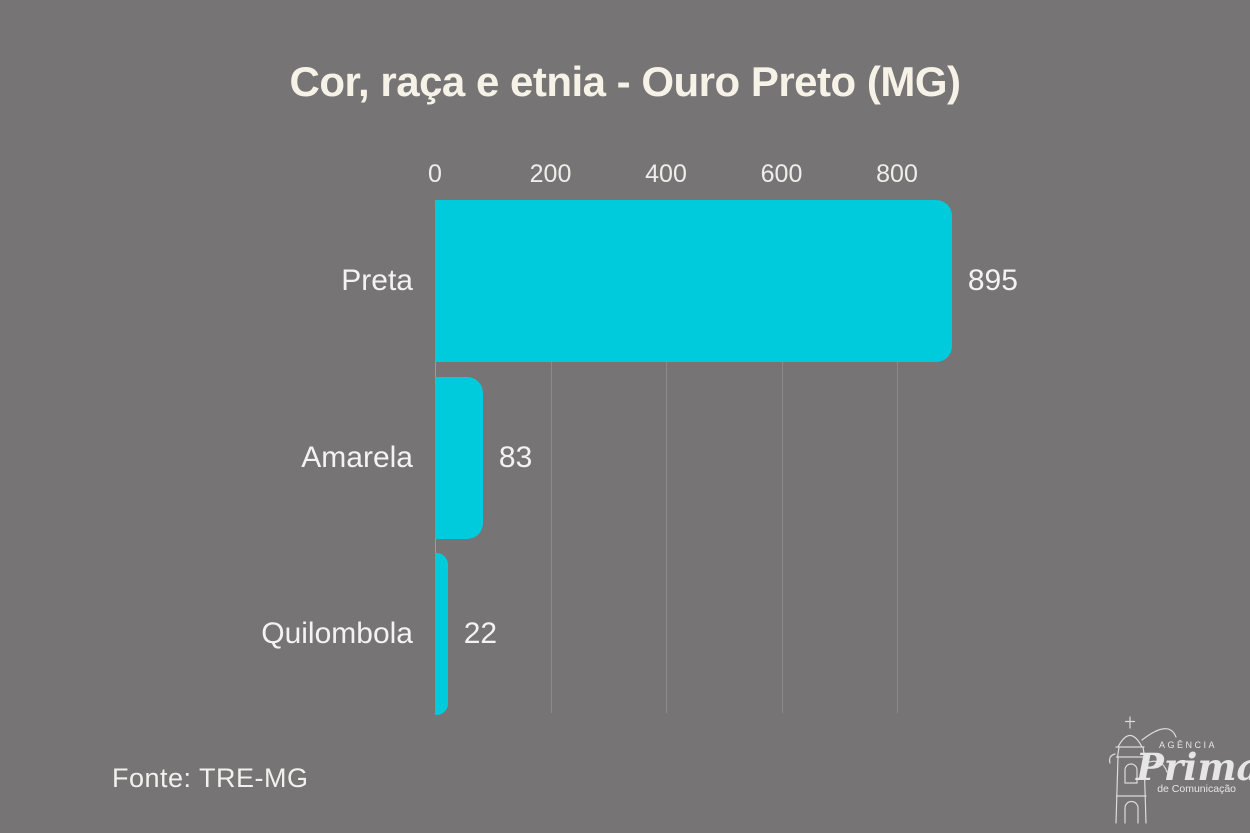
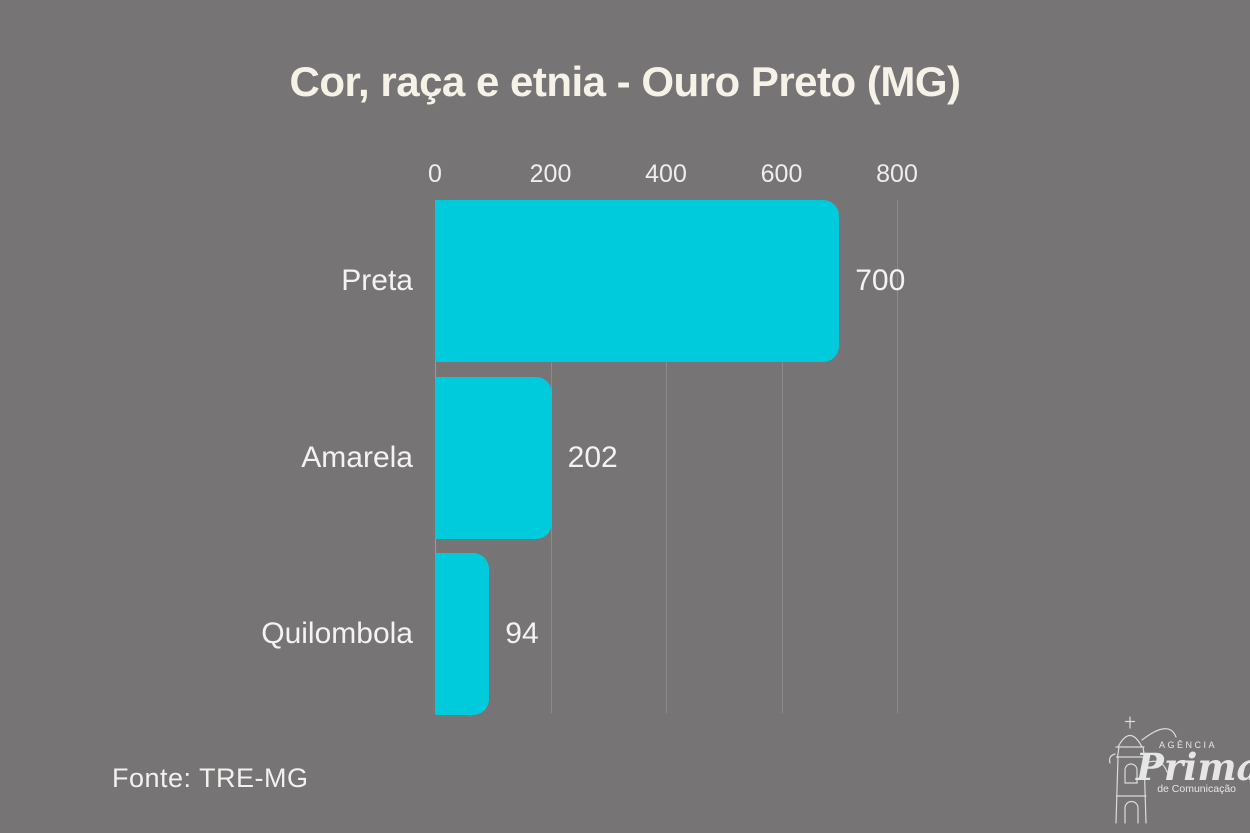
Preta: 895 -> 700
Amarela: 83 -> 202
Quilombola: 22 -> 94
